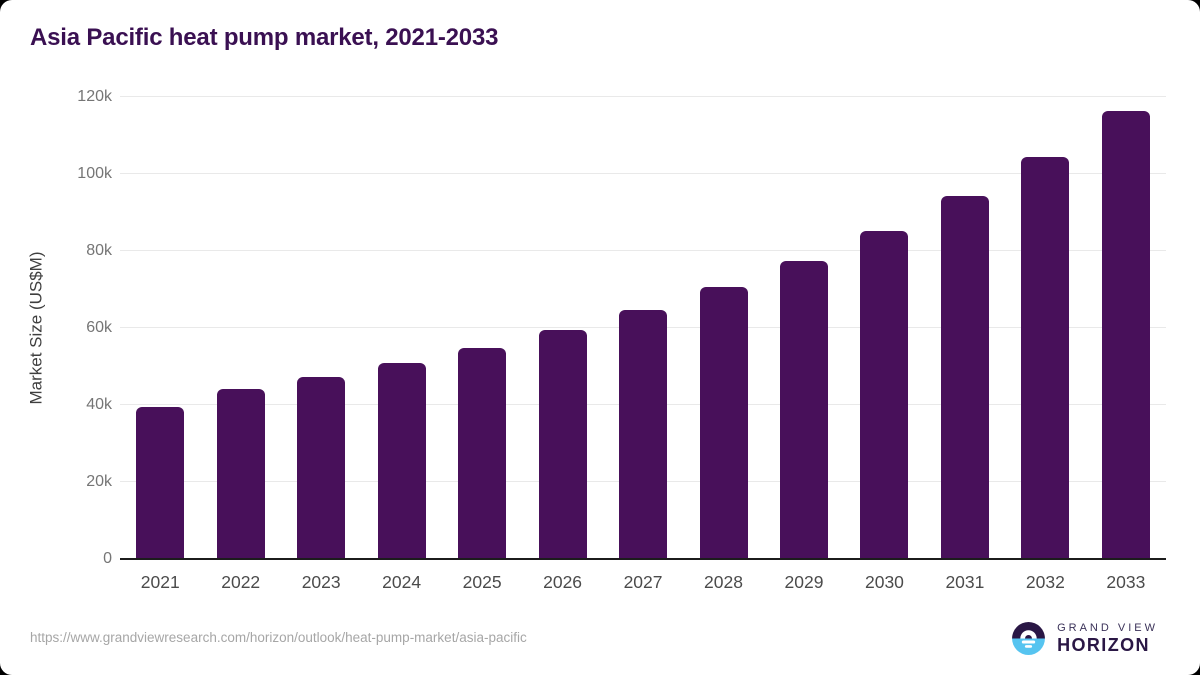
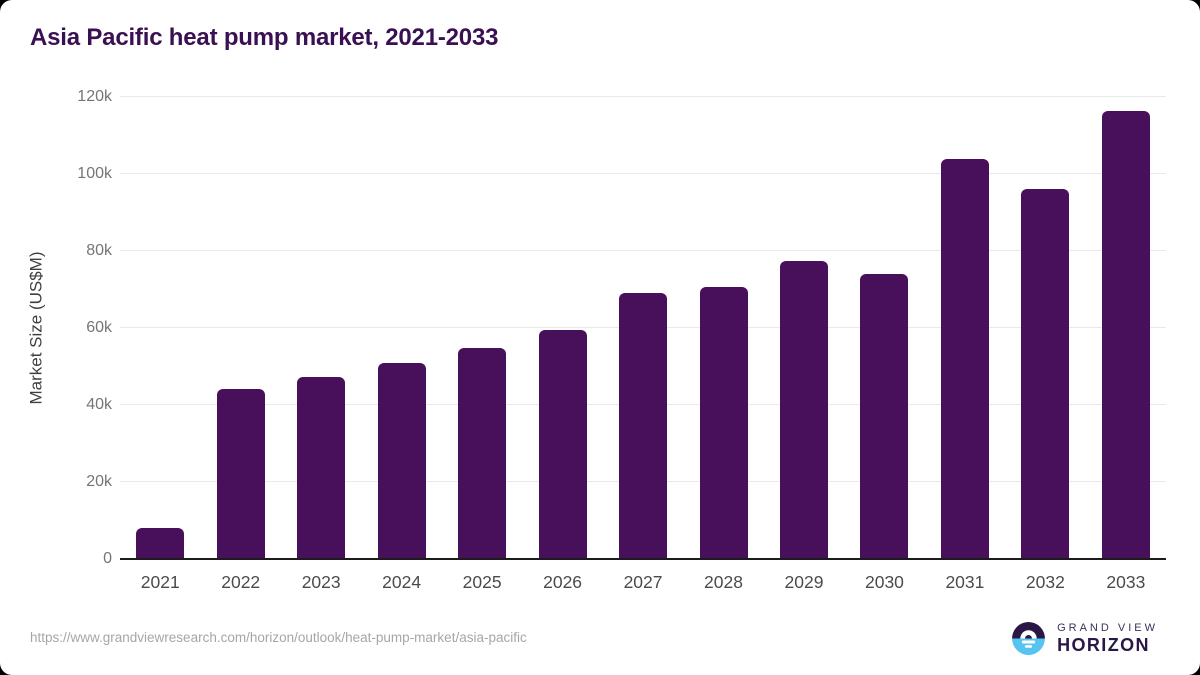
2021: 40k -> 8k
2027: 65k -> 69k
2030: 85k -> 74k
2031: 94k -> 104k
2032: 104k -> 96k
